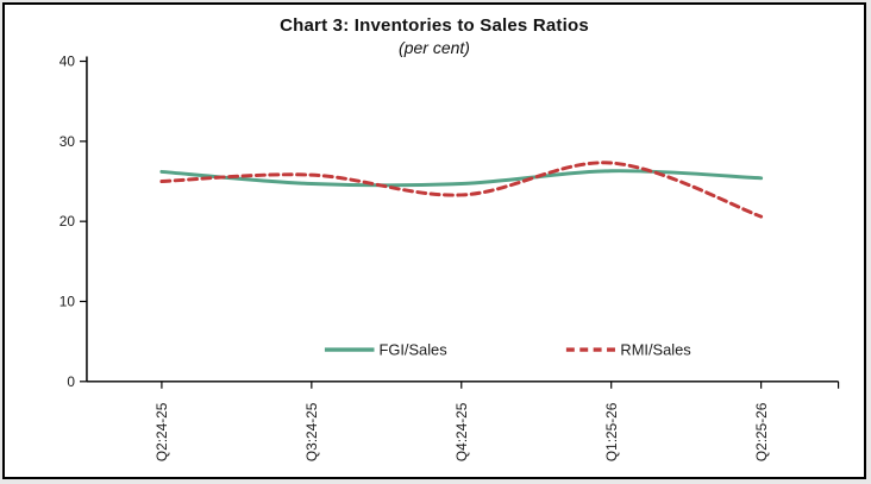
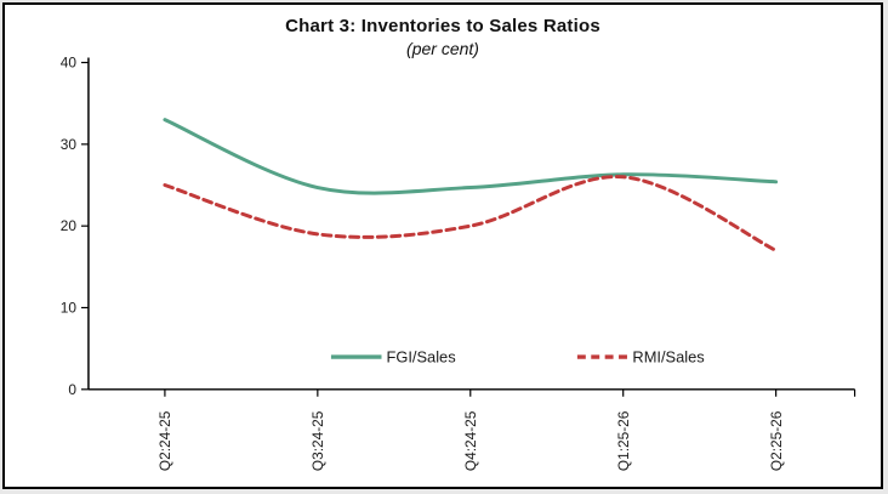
FGI/Sales/Q2:24-25: 26 -> 33
RMI/Sales/Q3:24-25: 26 -> 19
RMI/Sales/Q4:24-25: 23 -> 20
RMI/Sales/Q1:25-26: 27 -> 26
RMI/Sales/Q2:25-26: 21 -> 17
